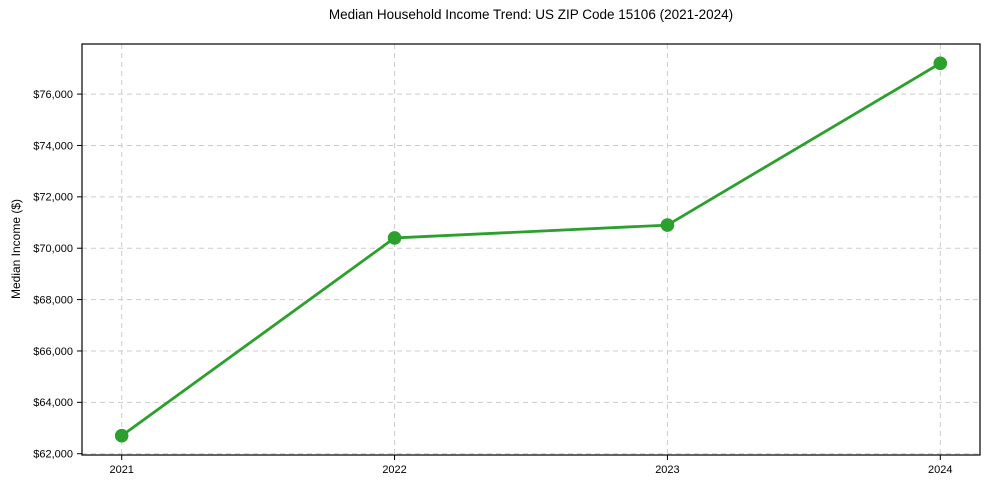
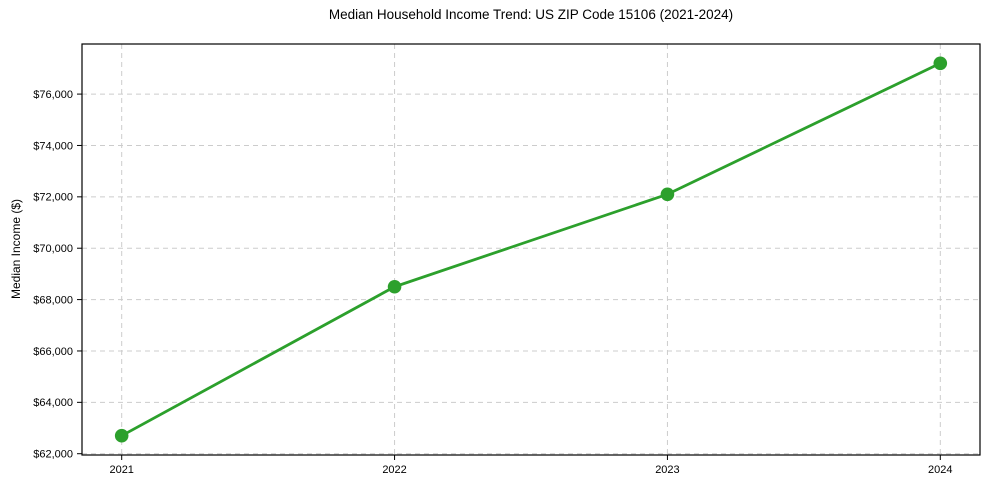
2022: $70400 -> $68500
2023: $70900 -> $72100
